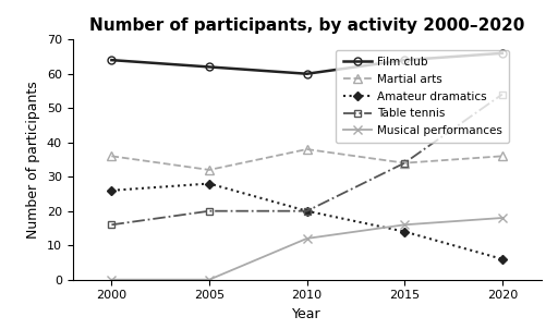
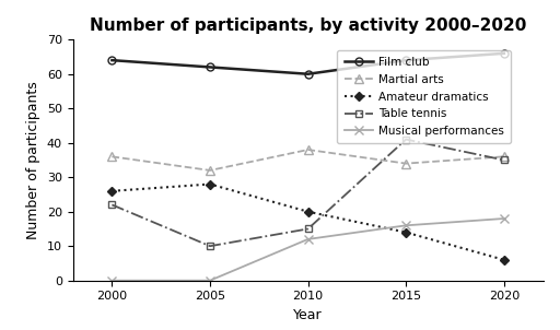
Table tennis/2000: 16 -> 22
Table tennis/2005: 20 -> 10
Table tennis/2010: 20 -> 15
Table tennis/2015: 34 -> 41
Table tennis/2020: 54 -> 35
